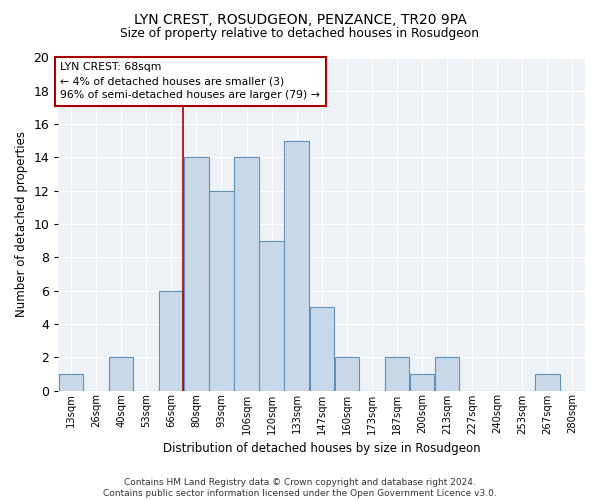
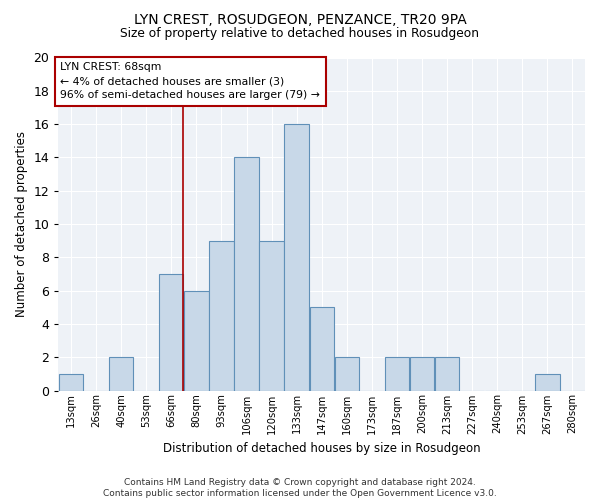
66sqm: 6 -> 7
80sqm: 14 -> 6
93sqm: 12 -> 9
133sqm: 15 -> 16
200sqm: 1 -> 2
